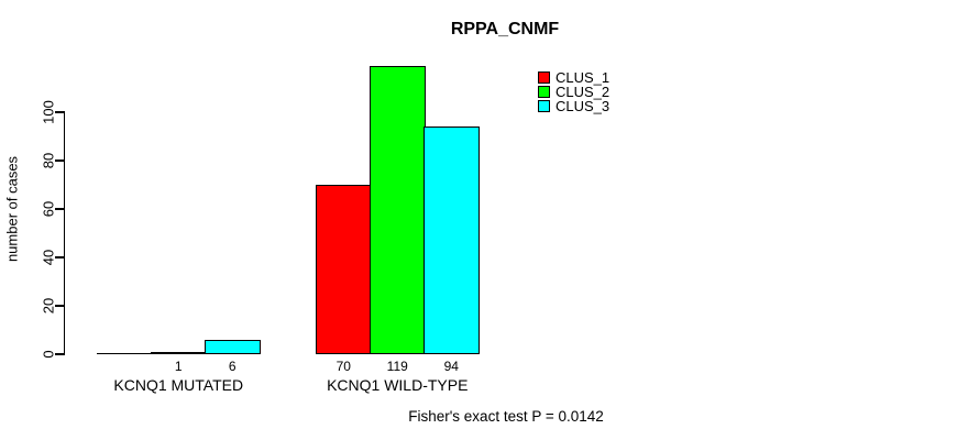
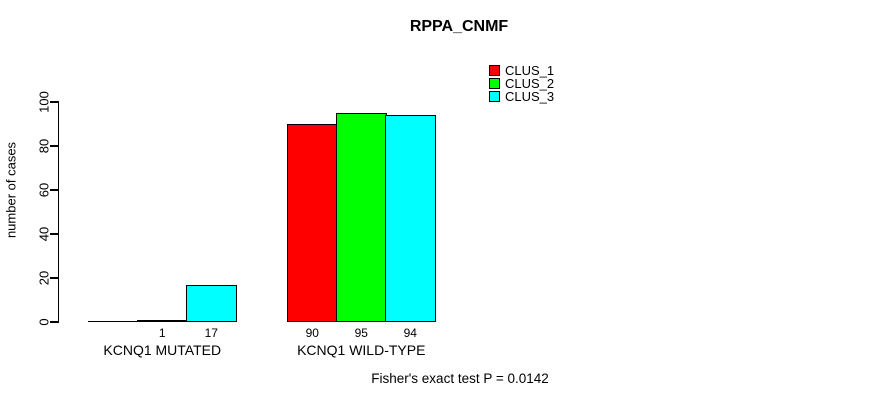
CLUS_3/KCNQ1 MUTATED: 6 -> 17
CLUS_1/KCNQ1 WILD-TYPE: 70 -> 90
CLUS_2/KCNQ1 WILD-TYPE: 119 -> 95
